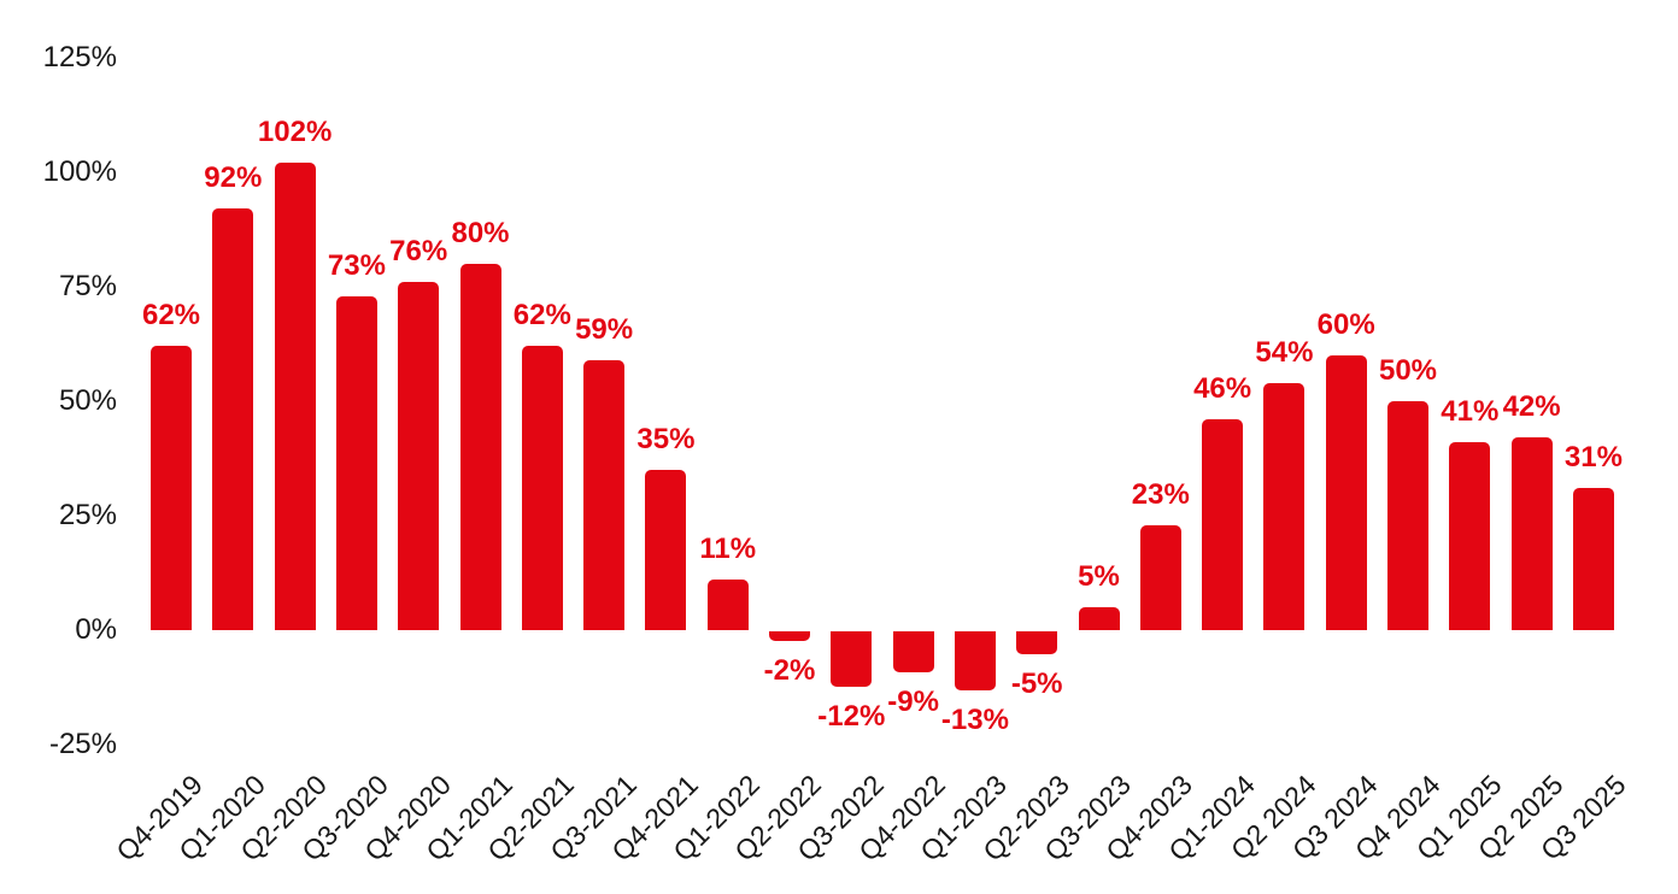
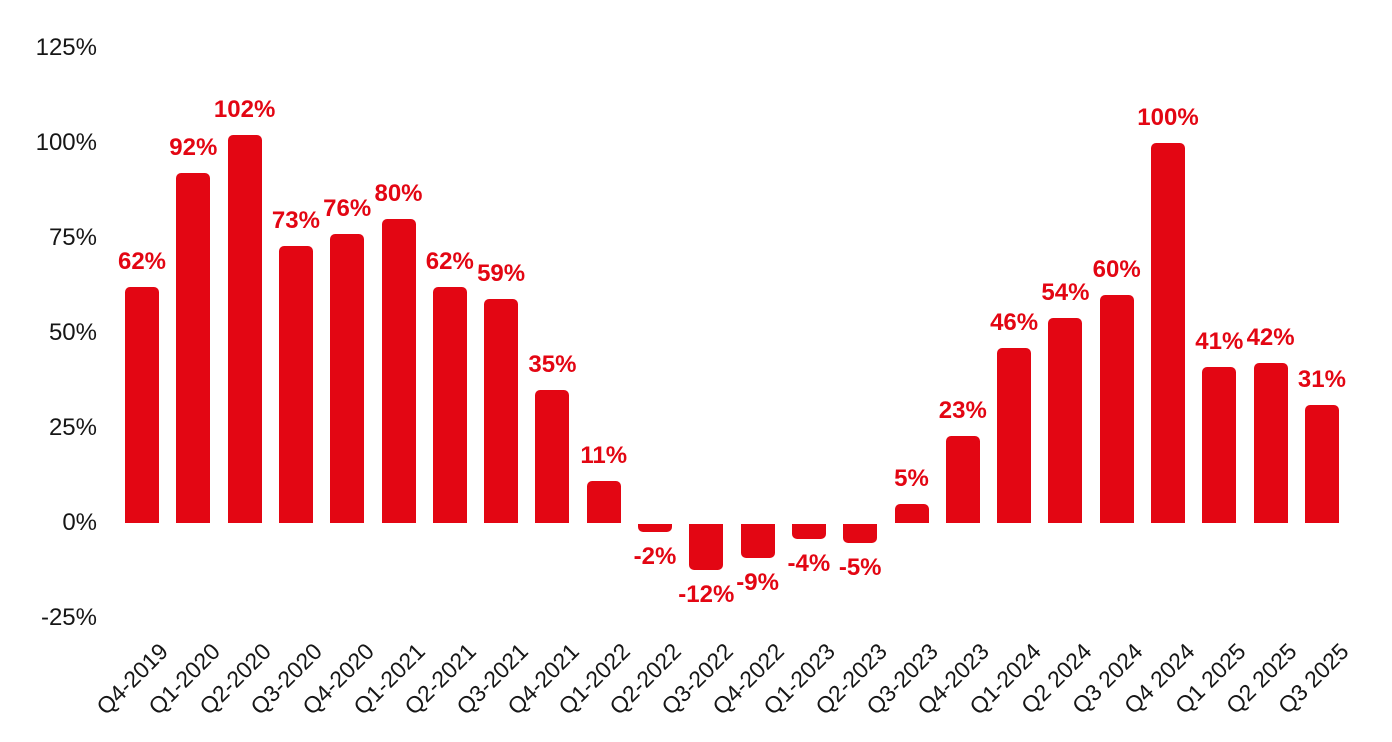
Q1-2023: -13% -> -4%
Q4 2024: 50% -> 100%
